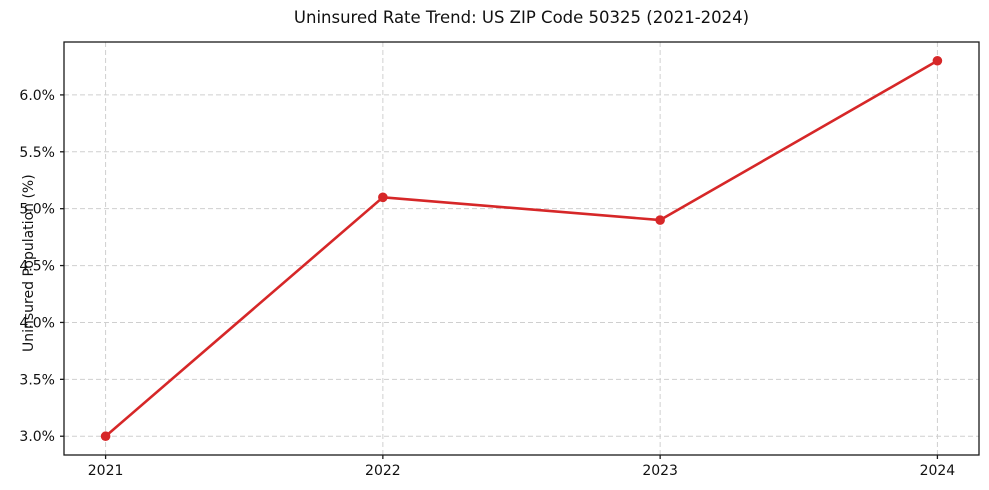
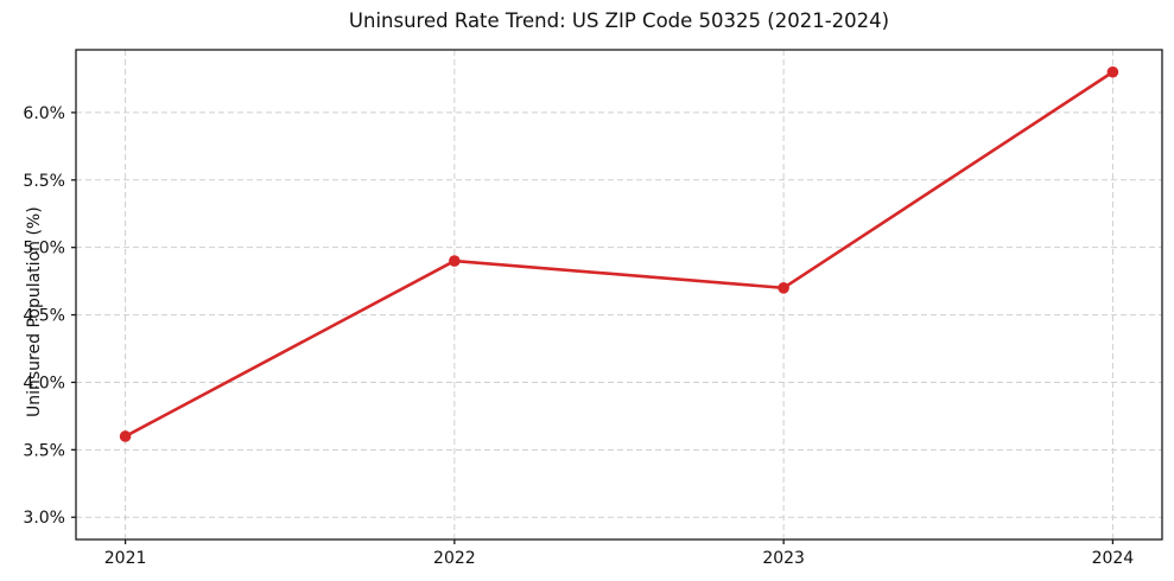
2021: 3.0% -> 3.6%
2022: 5.1% -> 4.9%
2023: 4.9% -> 4.7%
